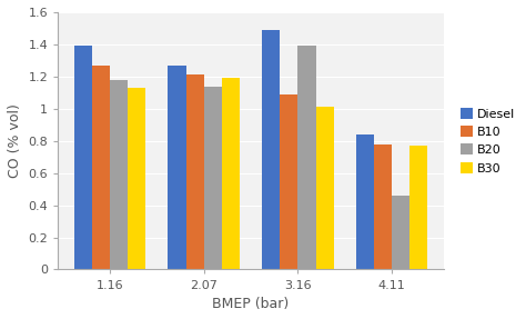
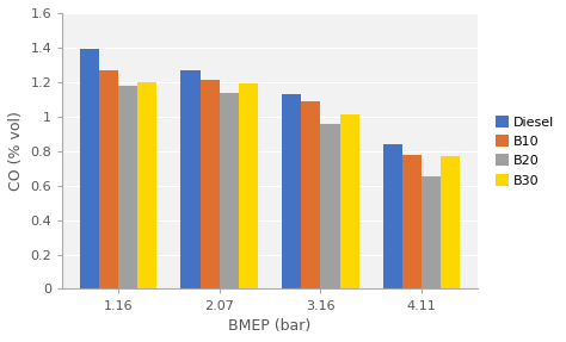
B30/1.16: 1.13 -> 1.20
Diesel/3.16: 1.49 -> 1.13
B20/3.16: 1.39 -> 0.96
B20/4.11: 0.46 -> 0.65
